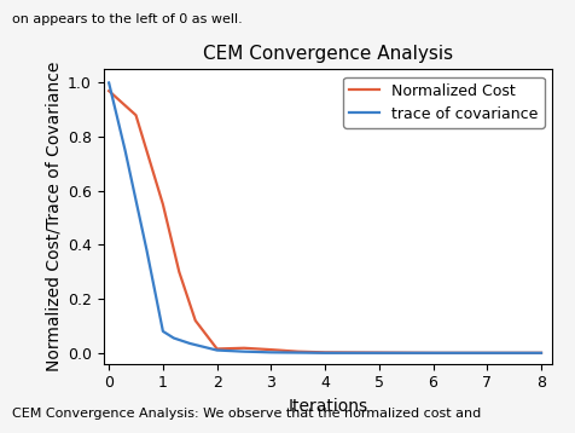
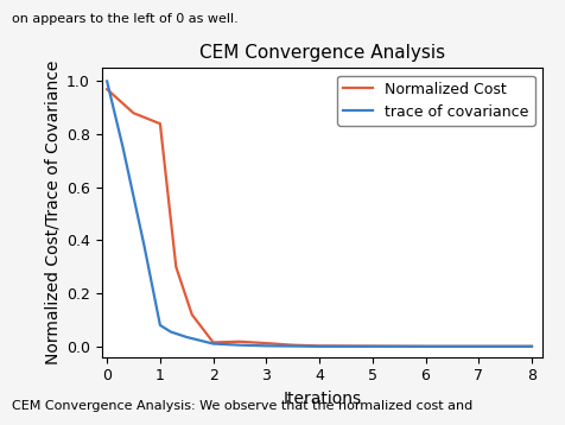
Normalized Cost/1: 0.550 -> 0.840
